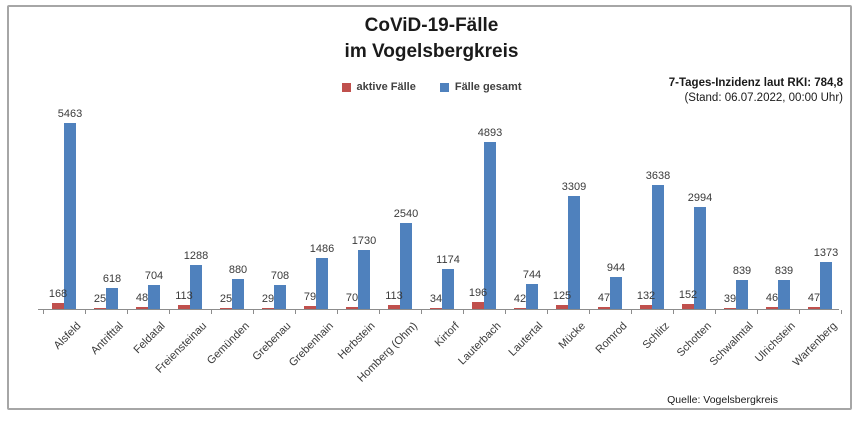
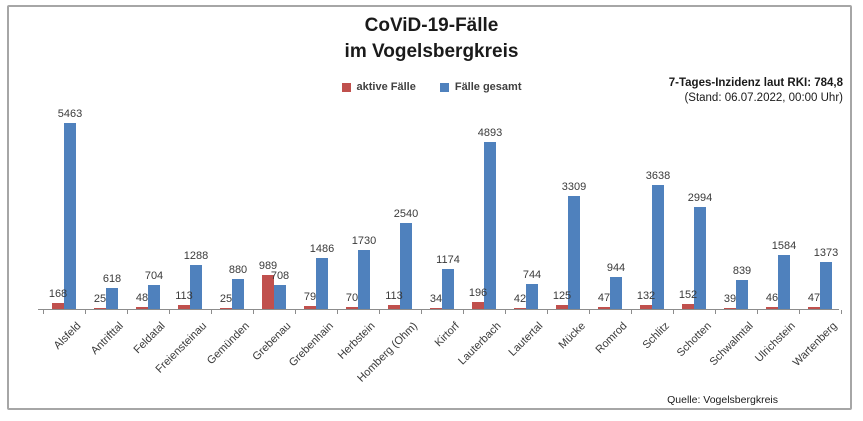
aktive Fälle/Grebenau: 29 -> 989
Fälle gesamt/Ulrichstein: 839 -> 1584
